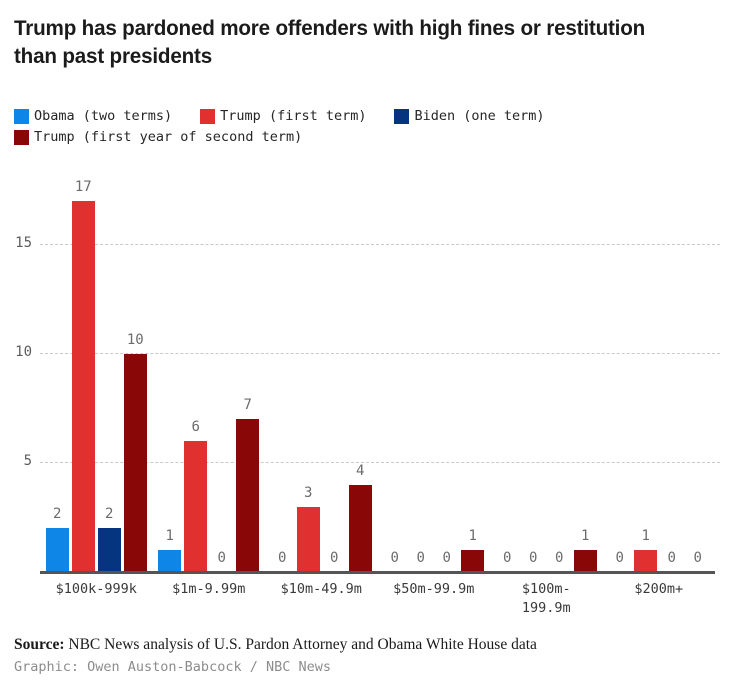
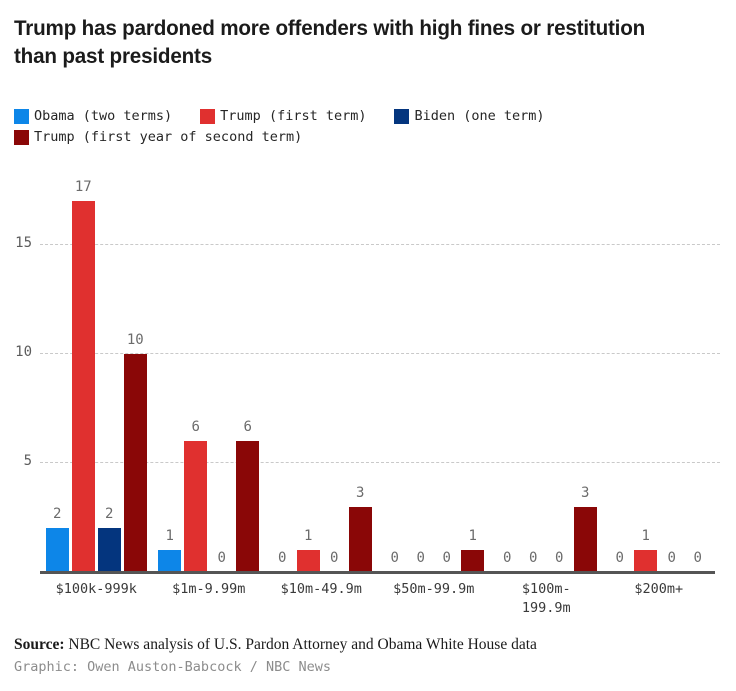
Trump (first year of second term)/$1m-9.99m: 7 -> 6
Trump (first term)/$10m-49.9m: 3 -> 1
Trump (first year of second term)/$10m-49.9m: 4 -> 3
Trump (first year of second term)/$100m- 199.9m: 1 -> 3
